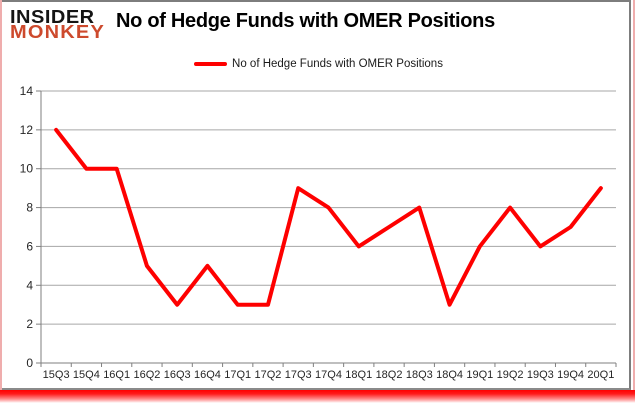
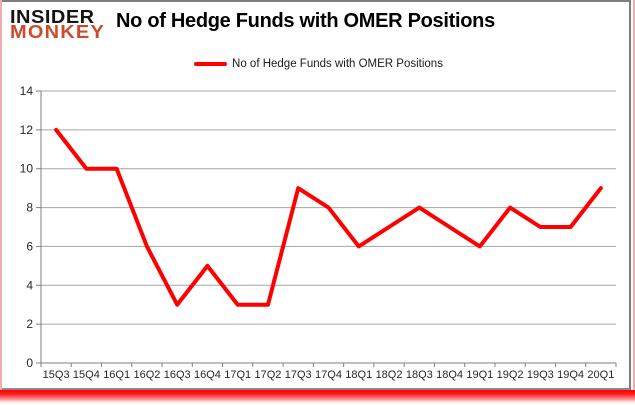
16Q2: 5 -> 6
18Q4: 3 -> 7
19Q3: 6 -> 7
